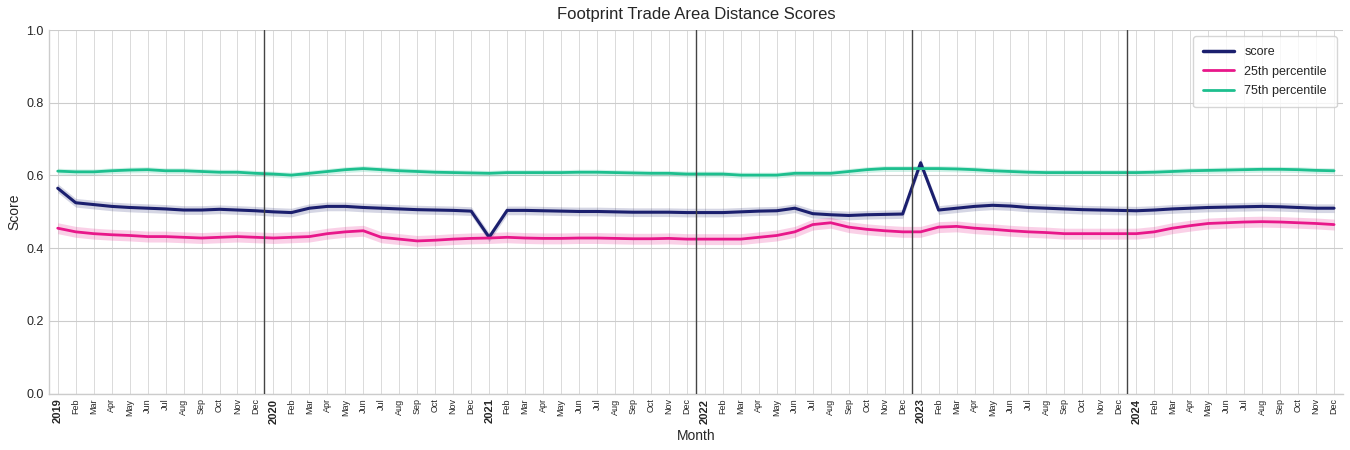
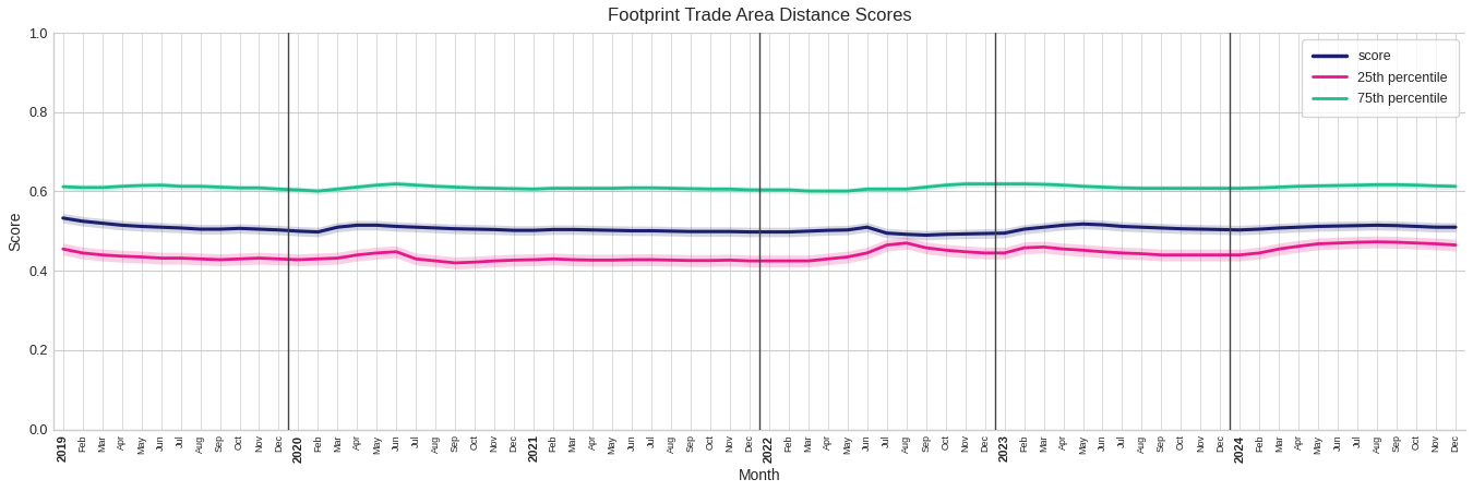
score/2019: 0.565 -> 0.533
score/2021: 0.430 -> 0.502
score/2023: 0.635 -> 0.495
